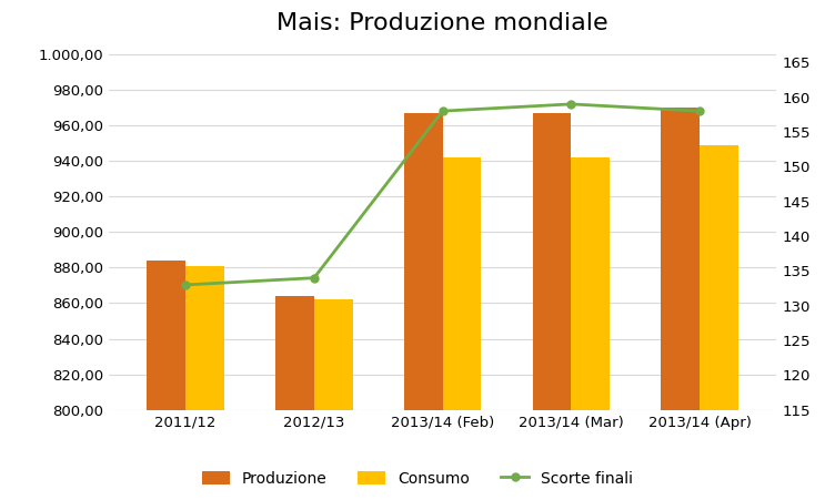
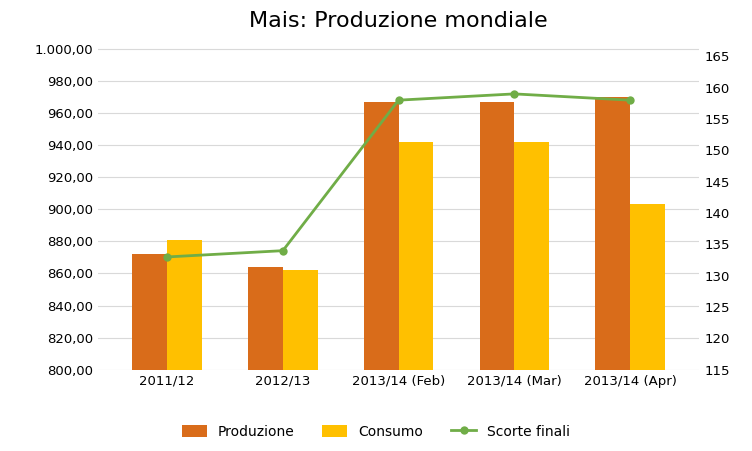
Produzione/2011/12: 884 -> 872
Consumo/2013/14 (Apr): 949 -> 903
